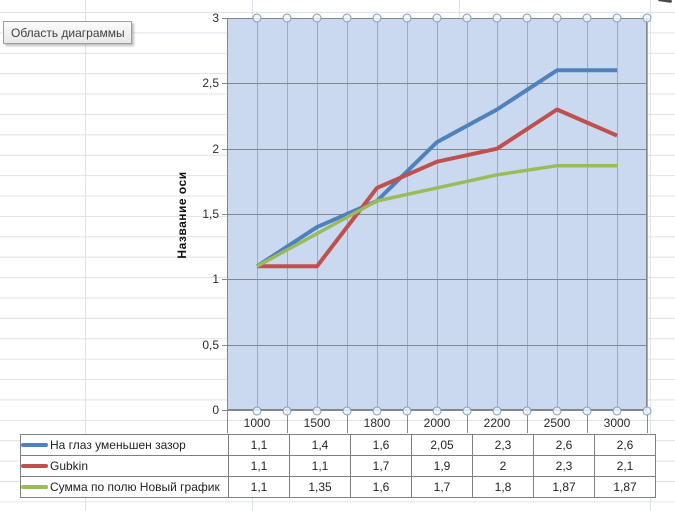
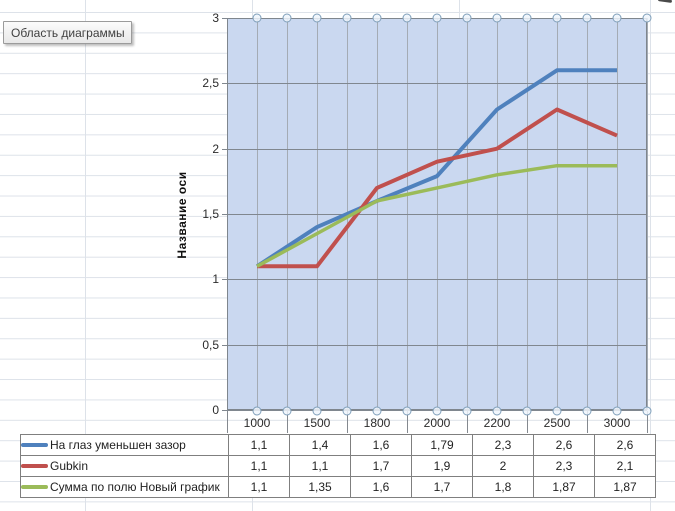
На глаз уменьшен зазор/2000: 2,05 -> 1,79
